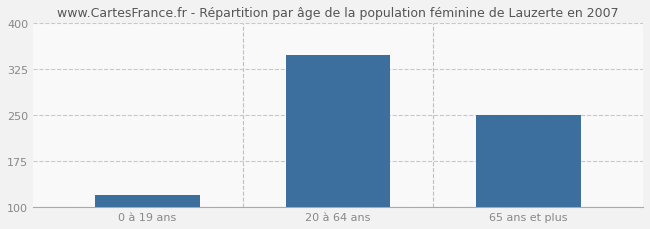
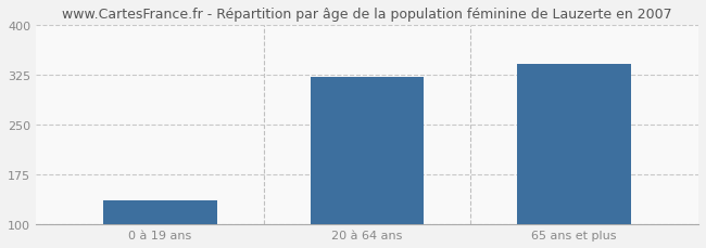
0 à 19 ans: 120 -> 136
20 à 64 ans: 348 -> 322
65 ans et plus: 250 -> 342
